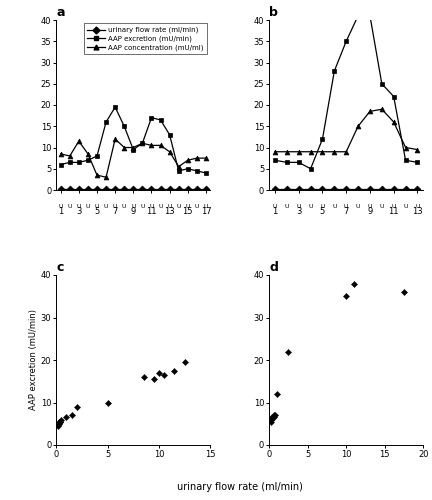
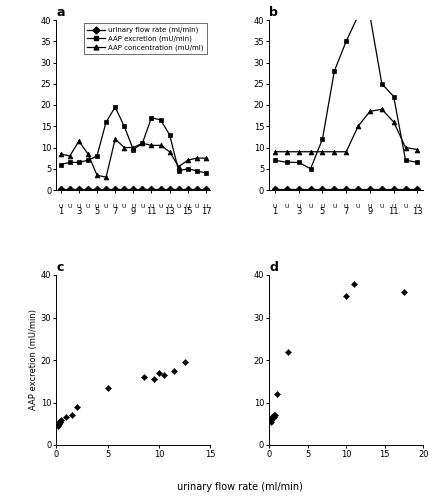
c/5: 10.0 -> 13.5
